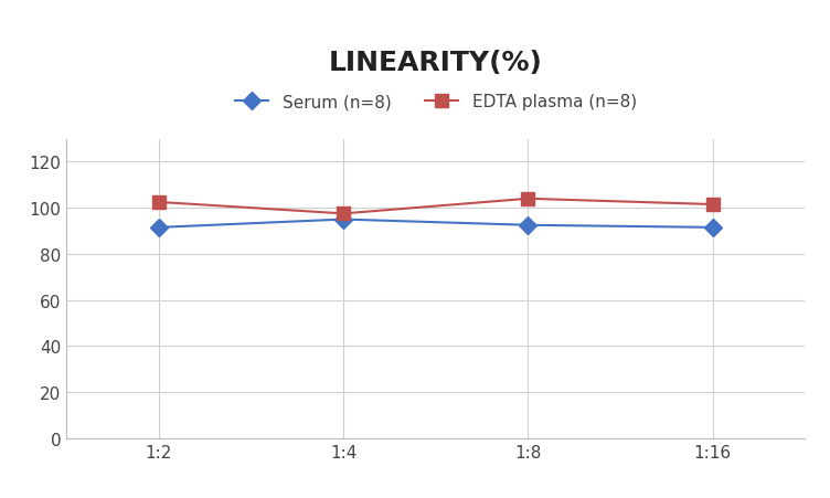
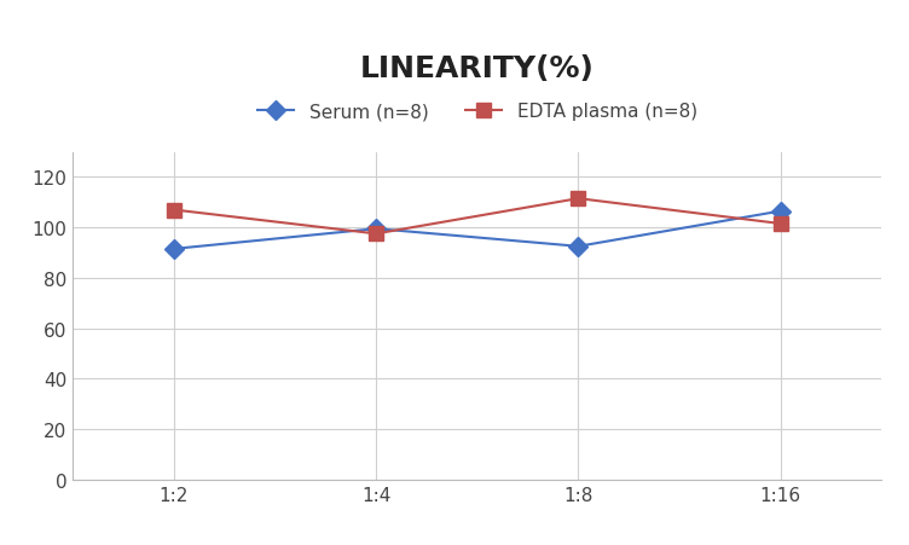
EDTA plasma (n=8)/1:2: 102.5 -> 107.0
Serum (n=8)/1:4: 95.0 -> 99.5
EDTA plasma (n=8)/1:8: 104.0 -> 111.5
Serum (n=8)/1:16: 91.5 -> 106.5
